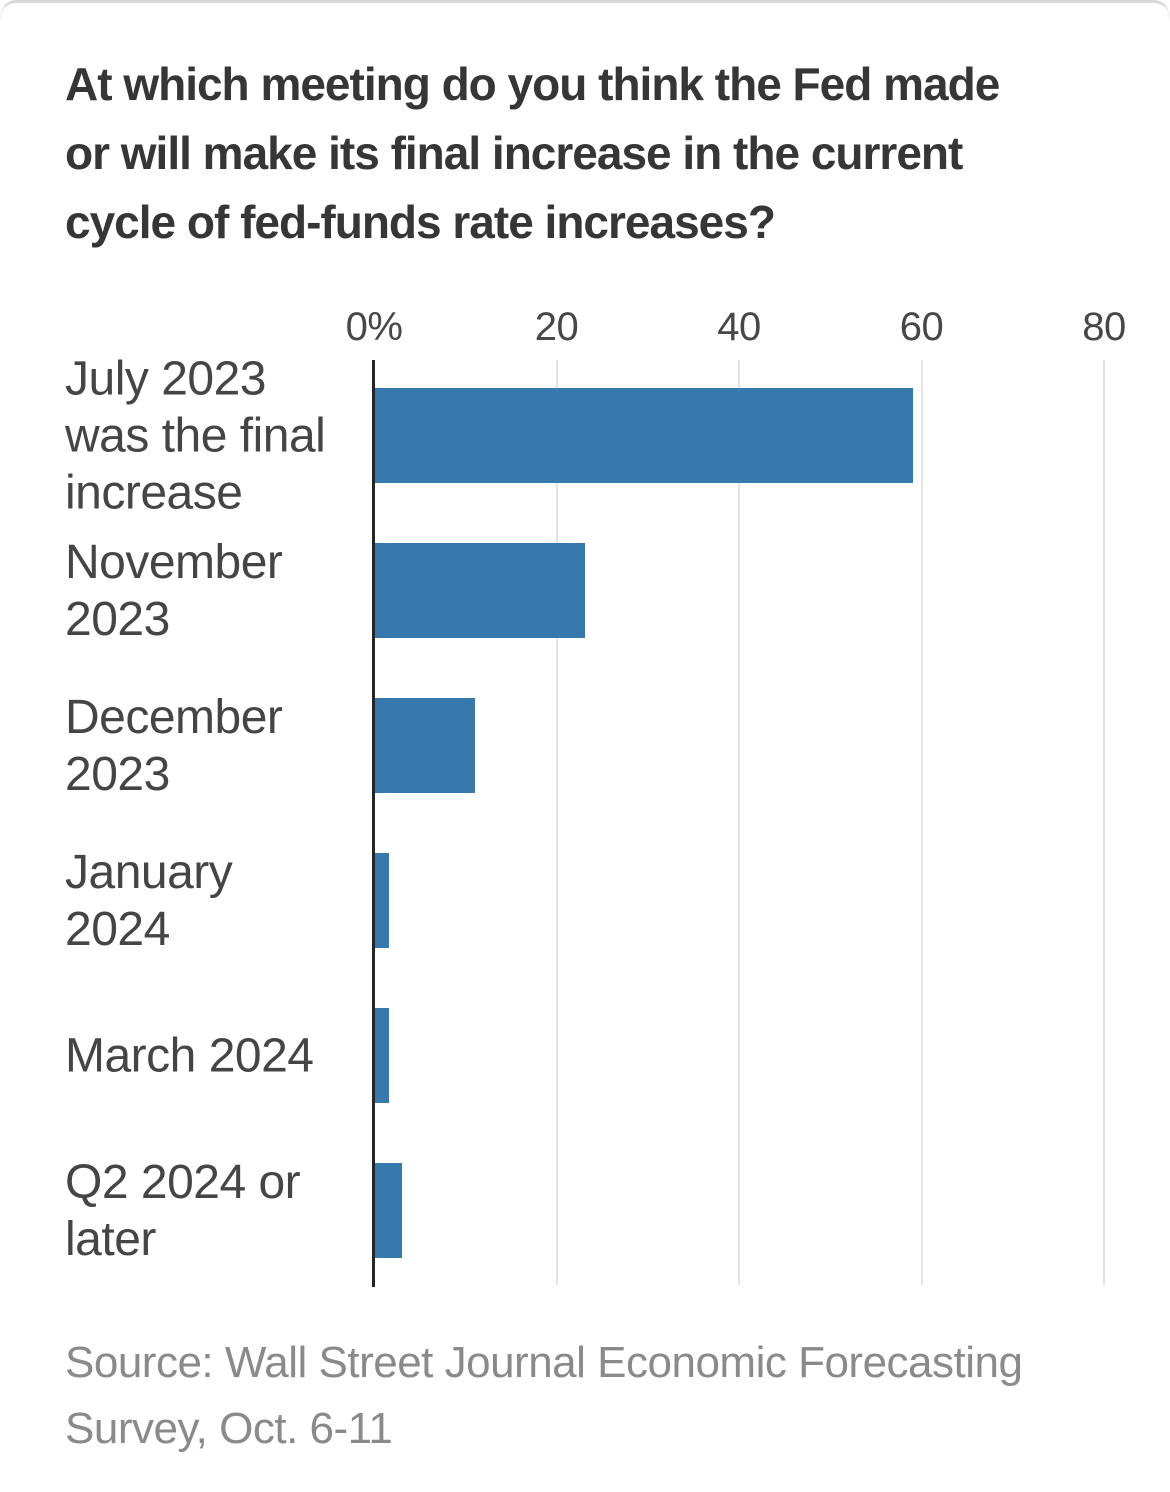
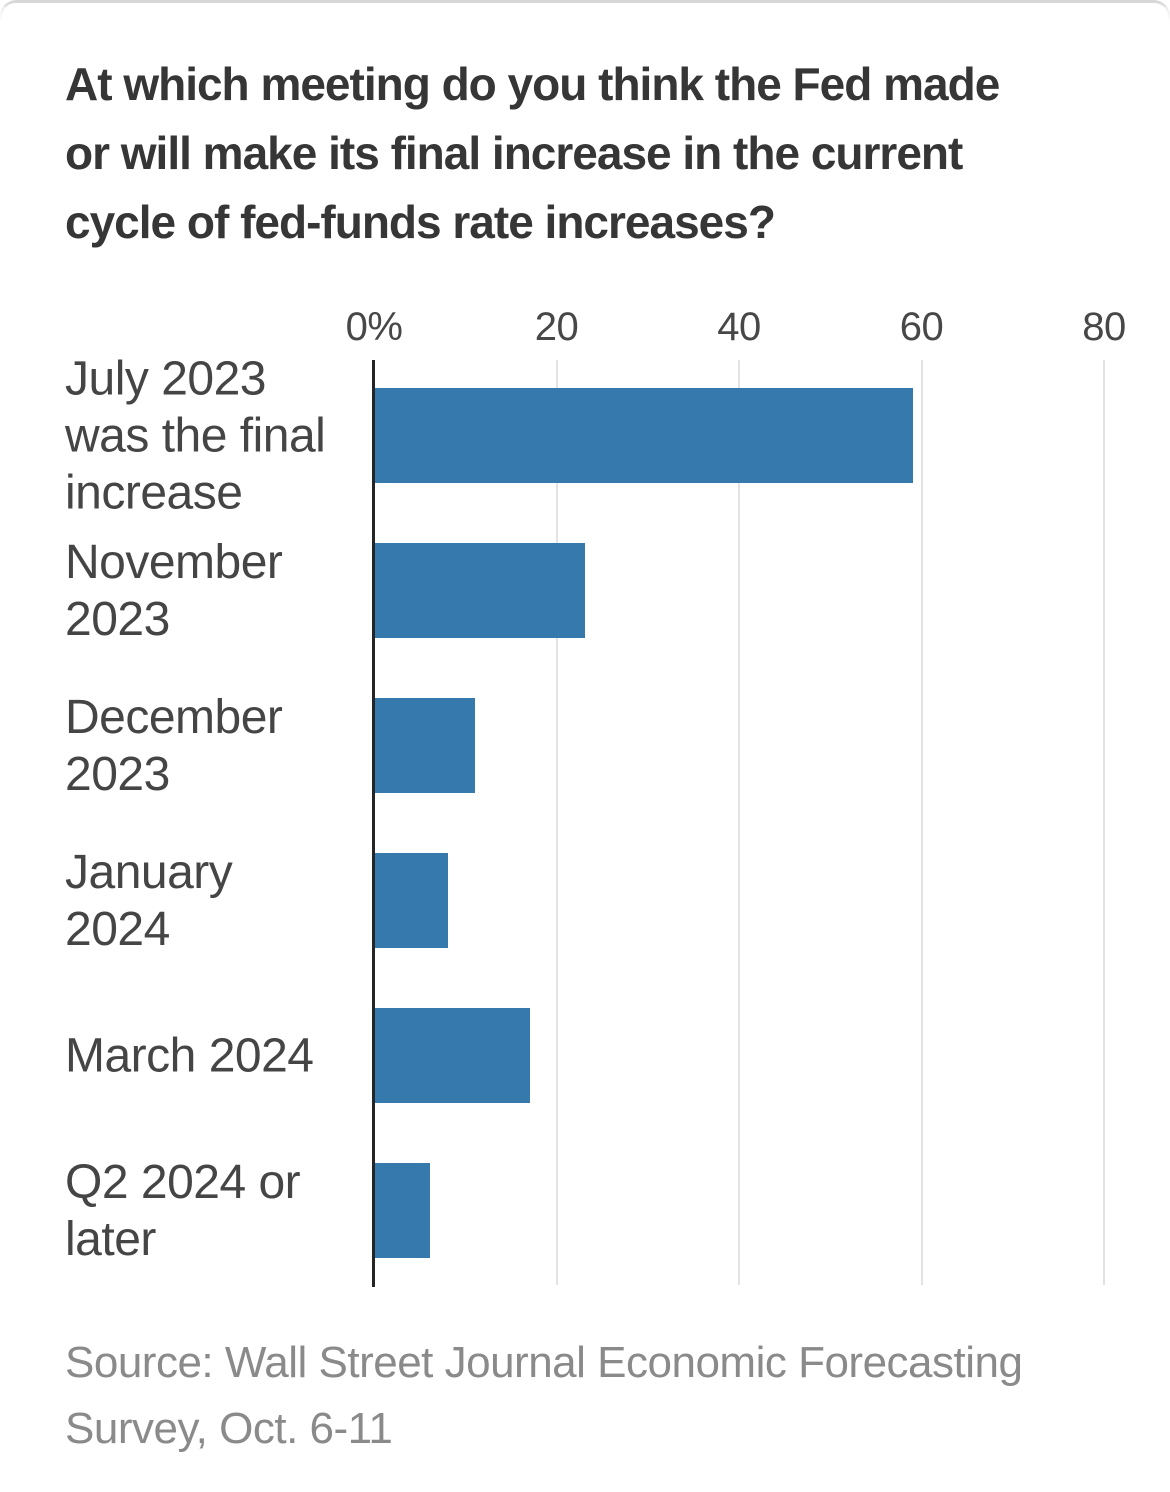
January 2024: 2 -> 8
March 2024: 2 -> 17
Q2 2024 or later: 3 -> 6
